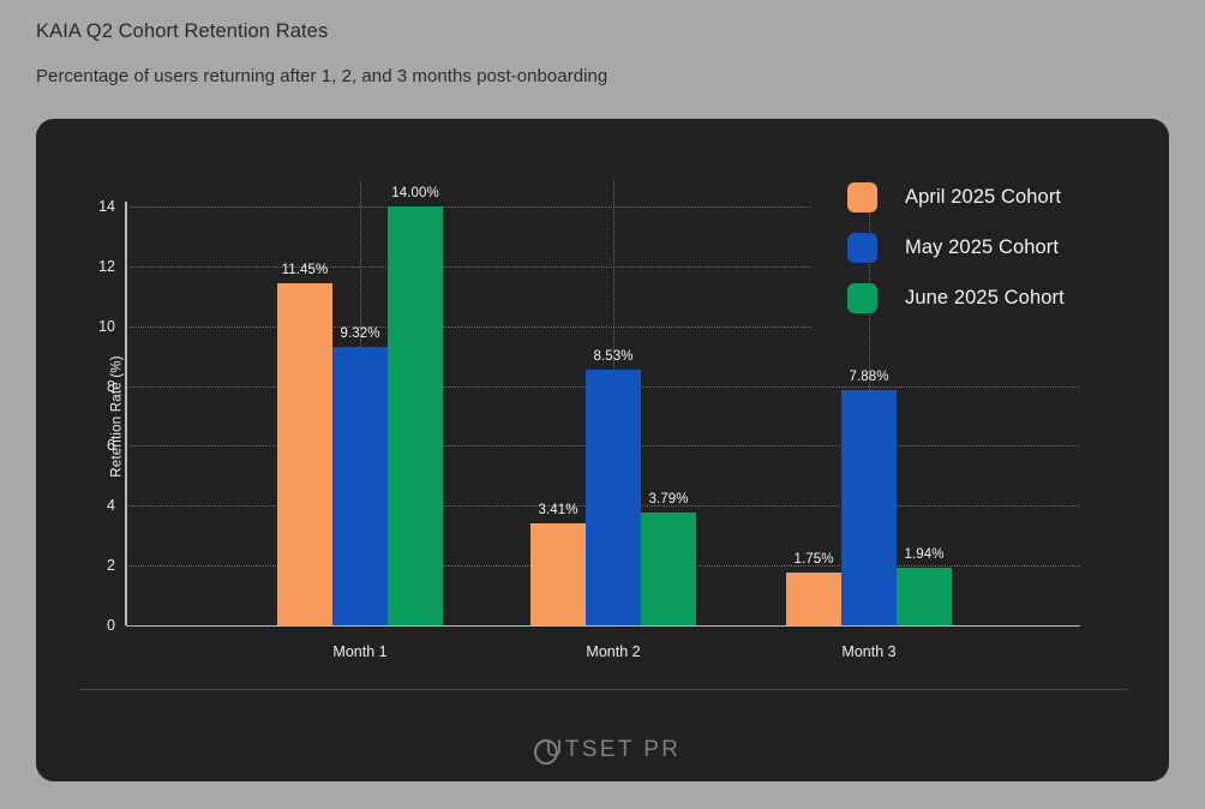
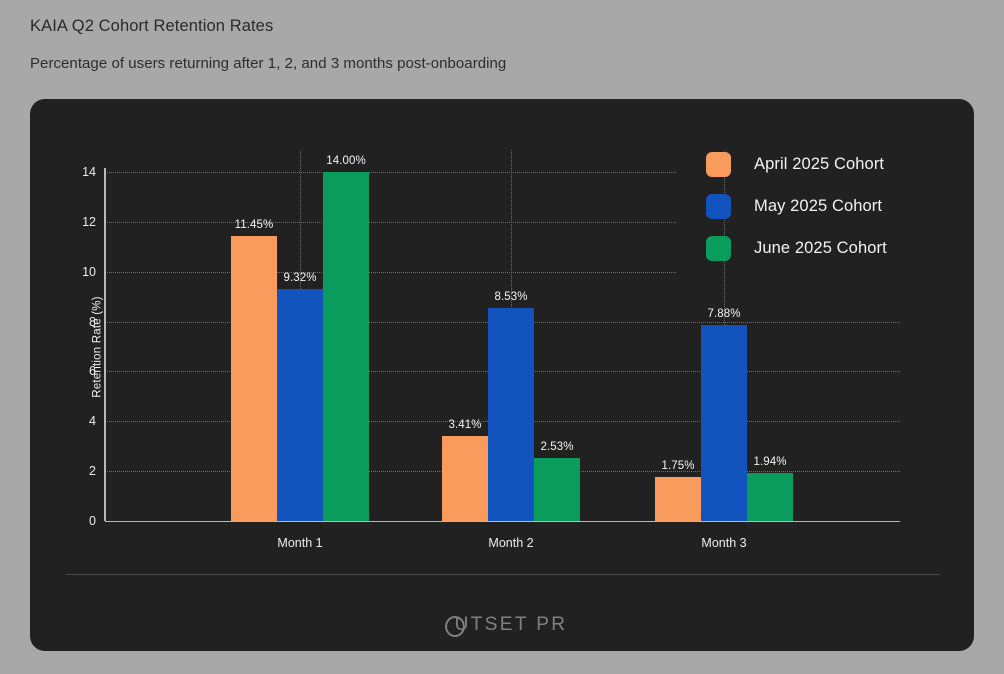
June 2025 Cohort/Month 2: 3.79% -> 2.53%
